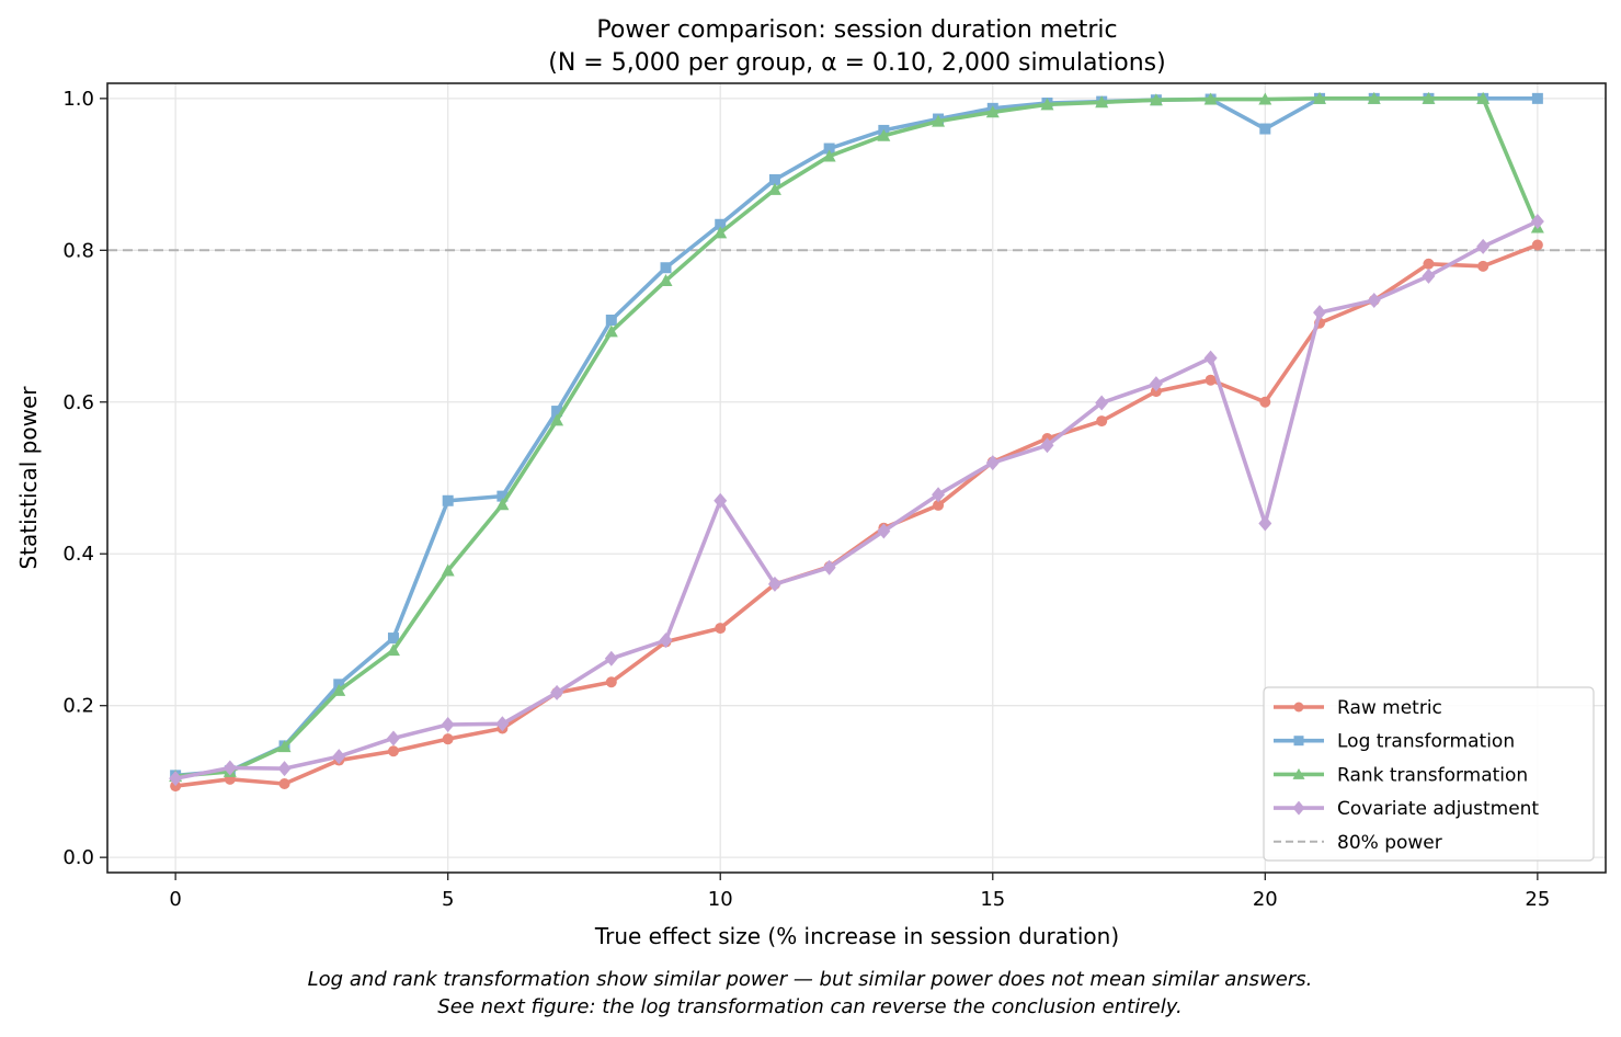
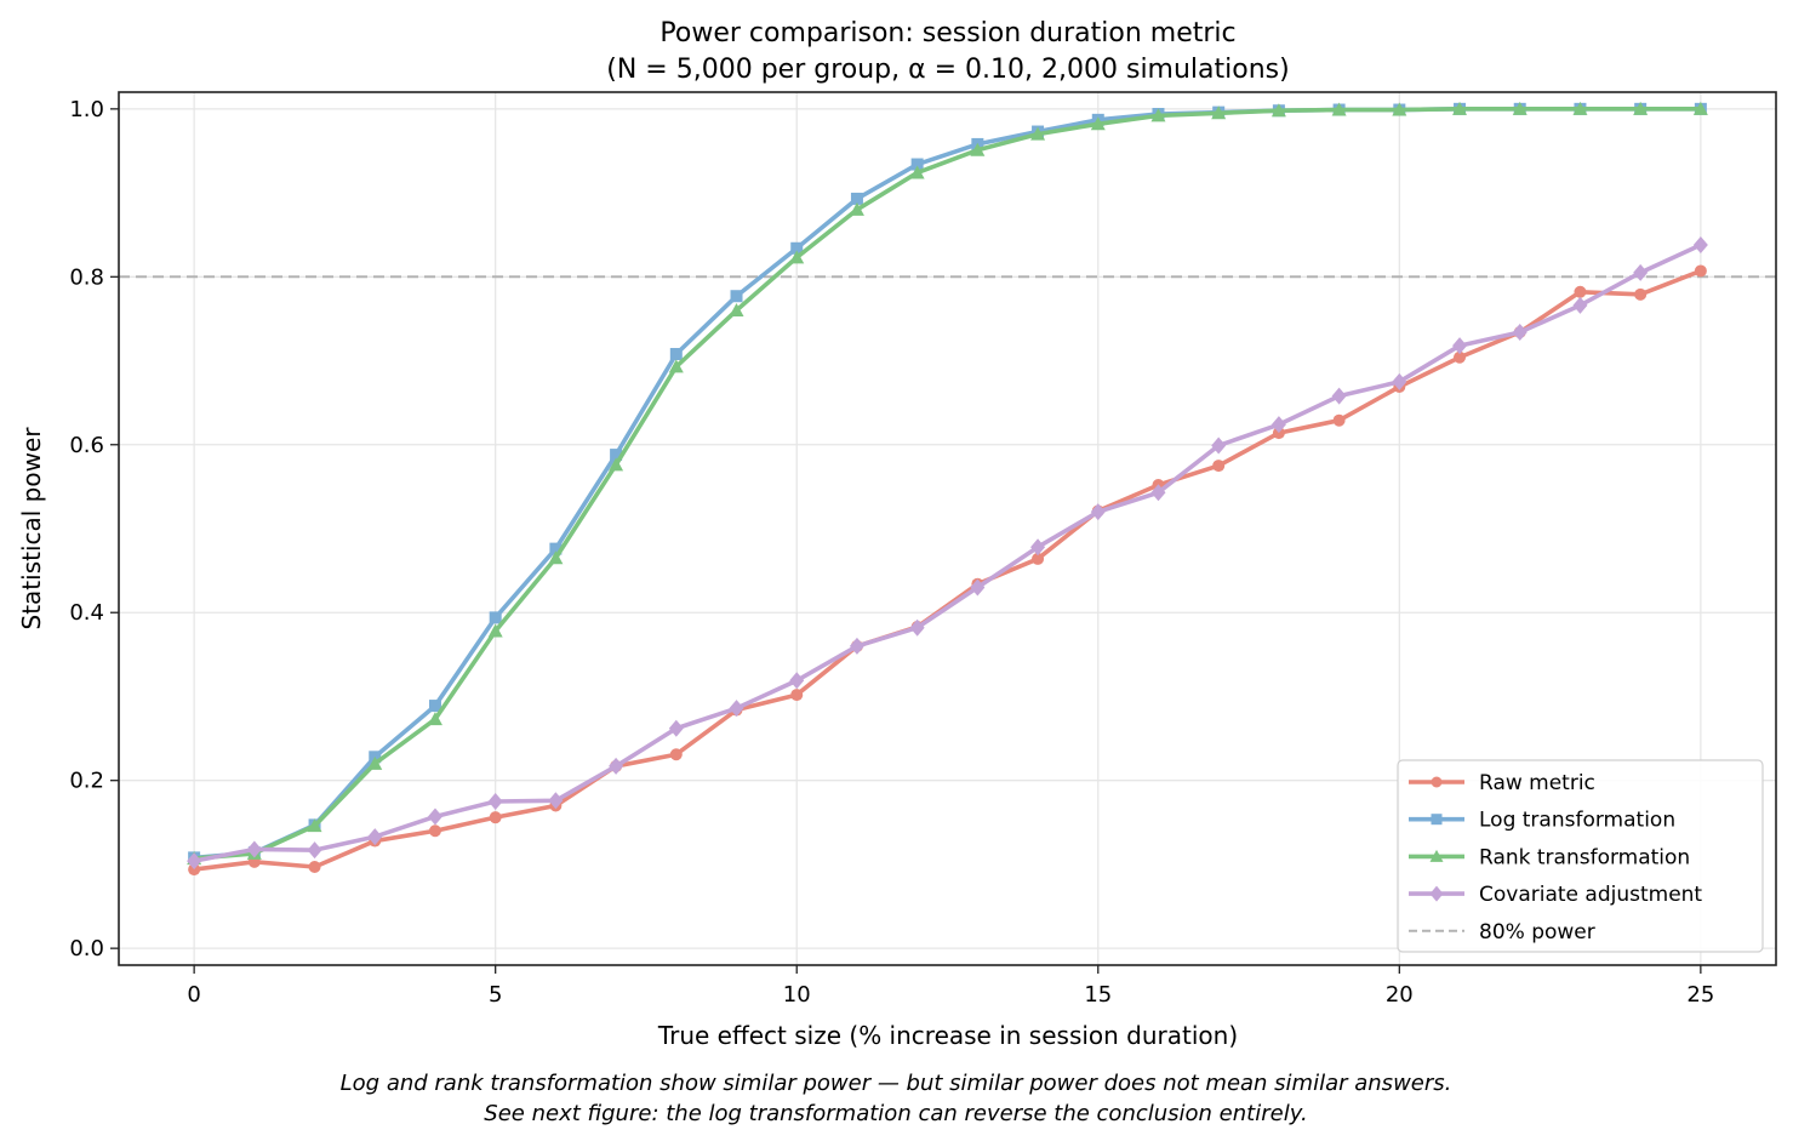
Log transformation/5: 0.47 -> 0.39
Covariate adjustment/10: 0.47 -> 0.32
Raw metric/20: 0.60 -> 0.67
Log transformation/20: 0.96 -> 1.00
Covariate adjustment/20: 0.44 -> 0.68
Rank transformation/25: 0.83 -> 1.00
